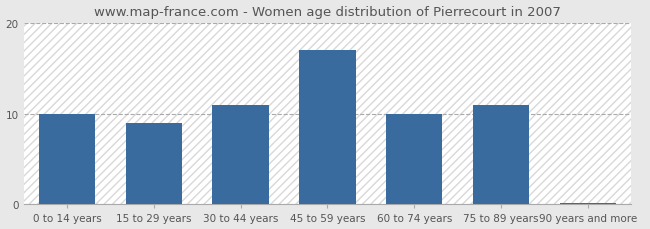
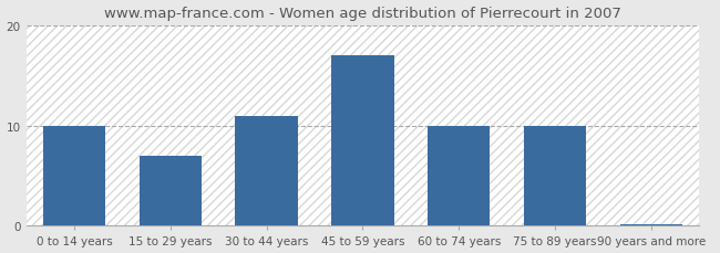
15 to 29 years: 9.0 -> 7.0
75 to 89 years: 11.0 -> 10.0
